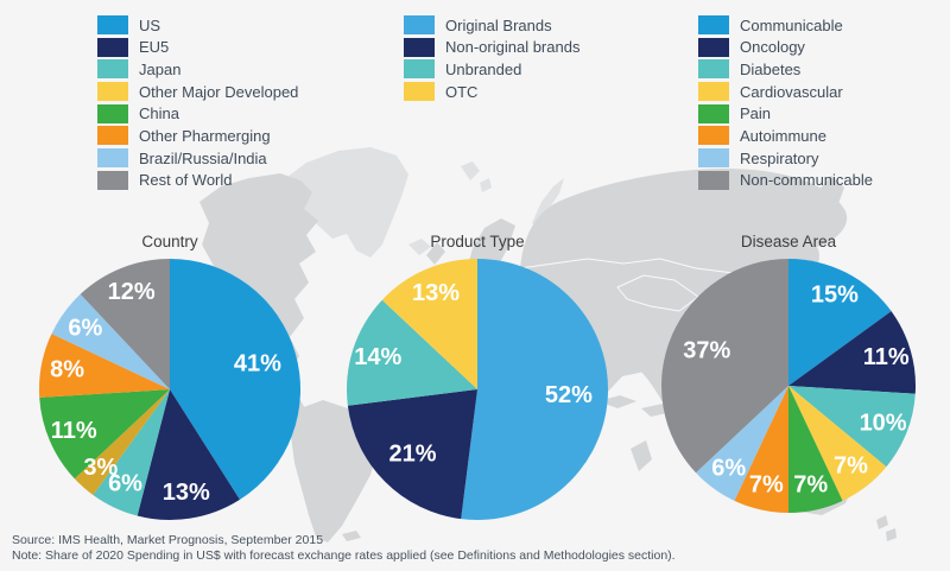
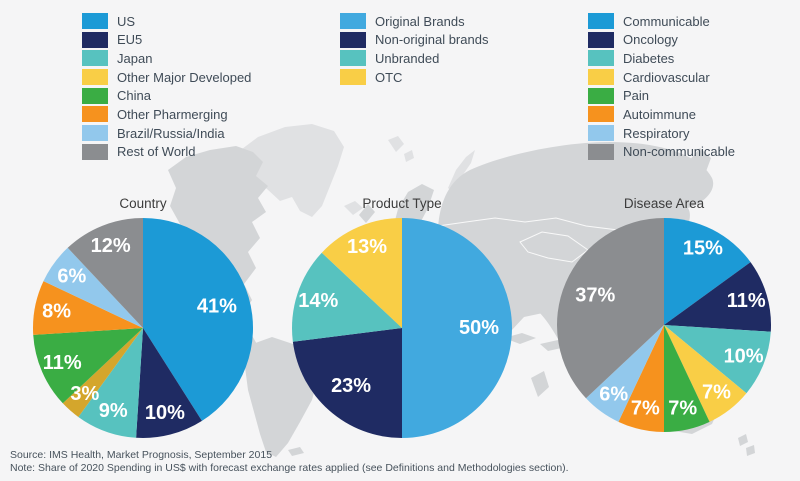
Country/EU5: 13% -> 10%
Country/Japan: 6% -> 9%
Product Type/Original Brands: 52% -> 50%
Product Type/Non-original brands: 21% -> 23%
